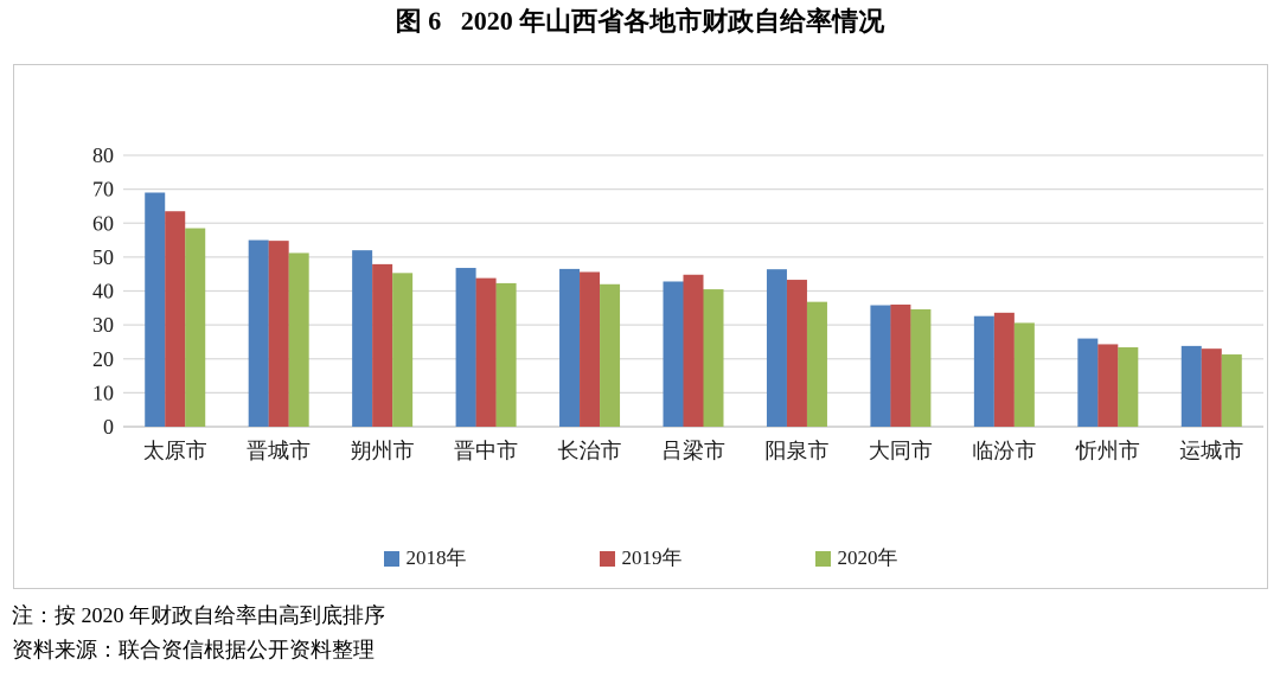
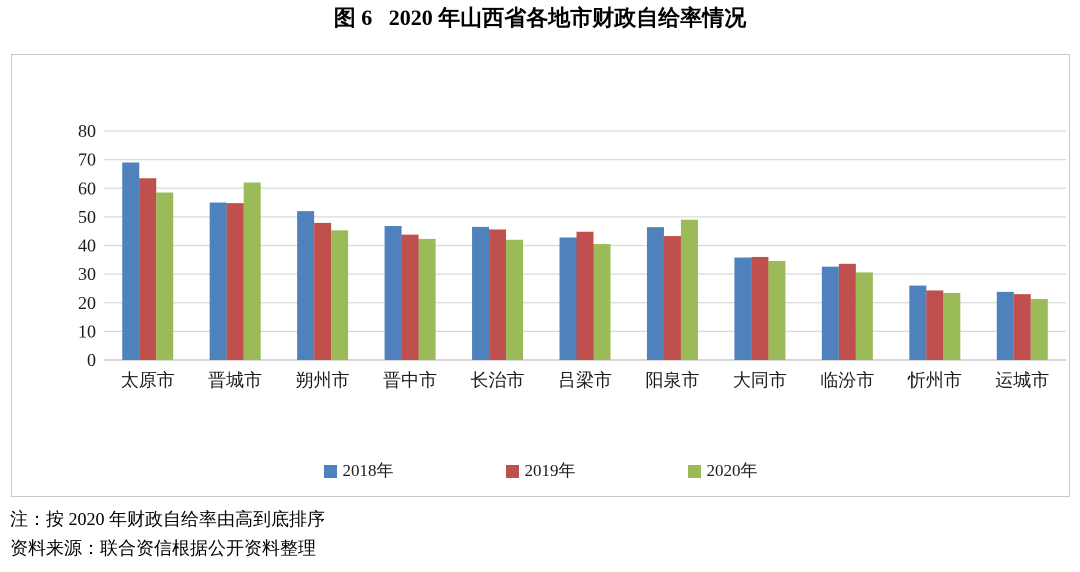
2020年/晋城市: 51 -> 62
2020年/阳泉市: 37 -> 49
